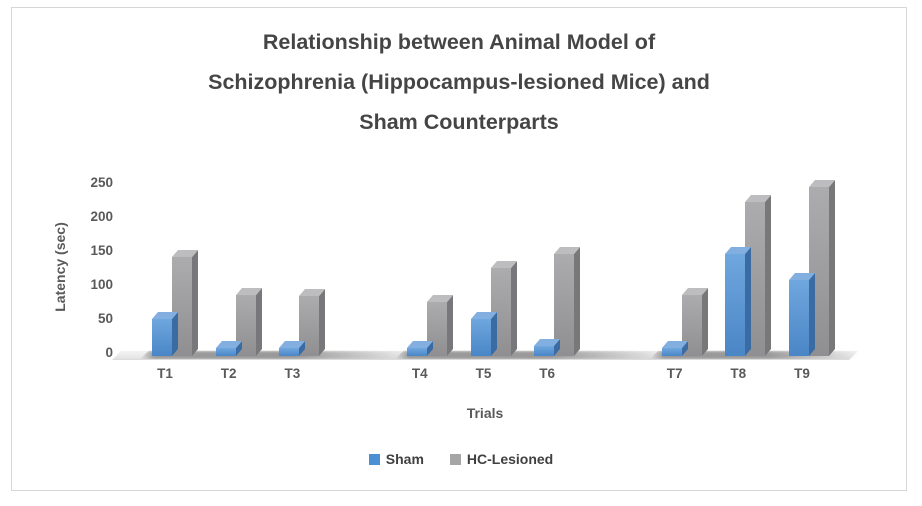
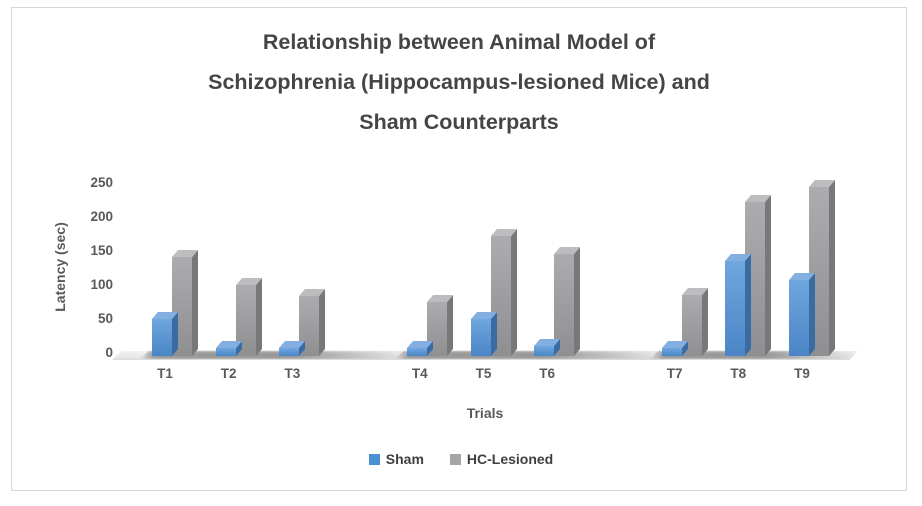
HC-Lesioned/T2: 90 -> 100
HC-Lesioned/T5: 130 -> 180
Sham/T8: 150 -> 140
